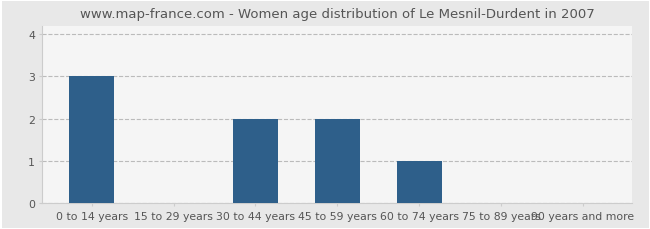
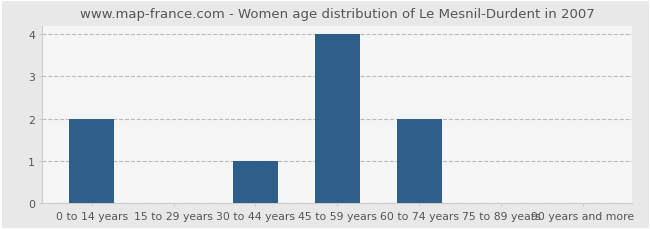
0 to 14 years: 3 -> 2
30 to 44 years: 2 -> 1
45 to 59 years: 2 -> 4
60 to 74 years: 1 -> 2
